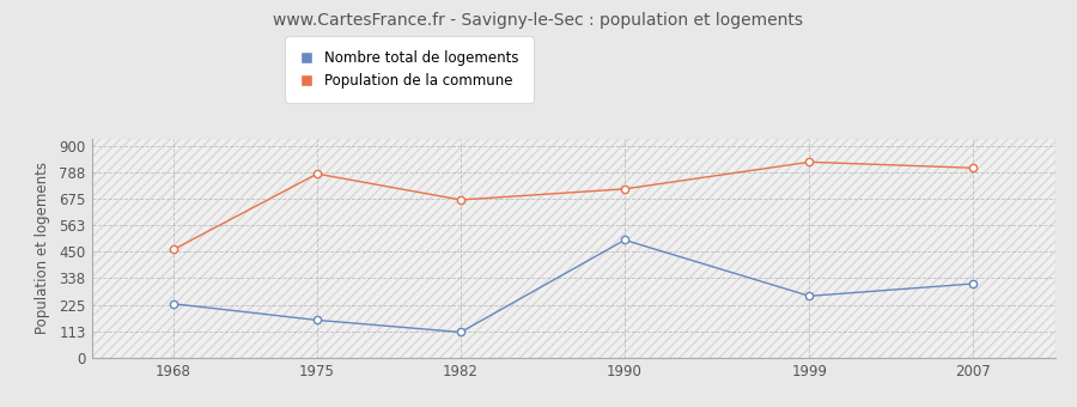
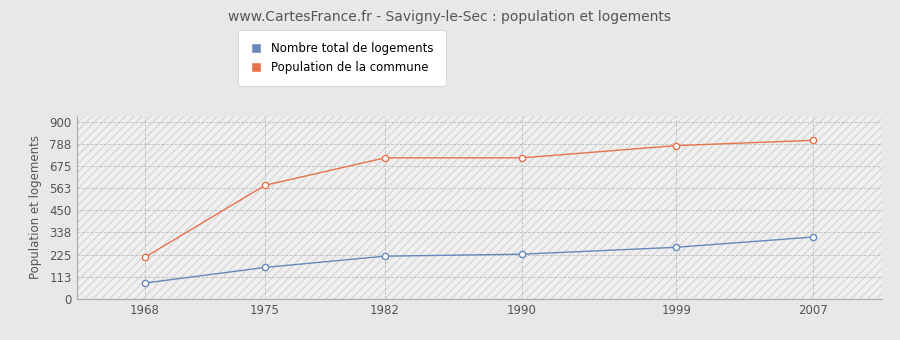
Nombre total de logements/1968: 230 -> 80
Population de la commune/1968: 460 -> 210
Population de la commune/1975: 780 -> 580
Nombre total de logements/1982: 110 -> 220
Population de la commune/1982: 670 -> 720
Nombre total de logements/1990: 500 -> 230
Population de la commune/1999: 830 -> 780
